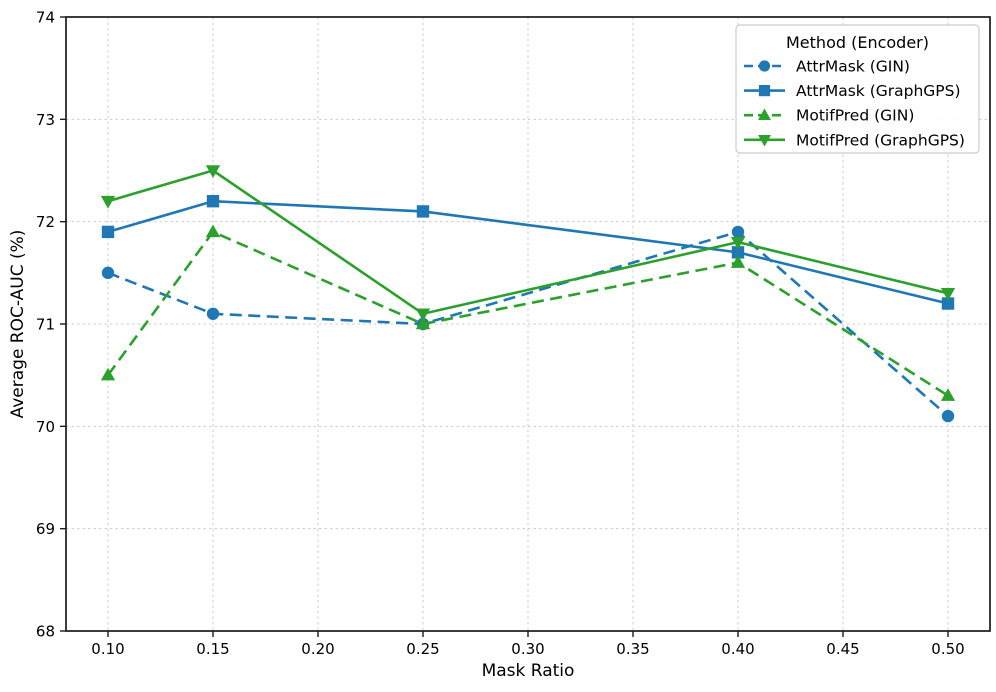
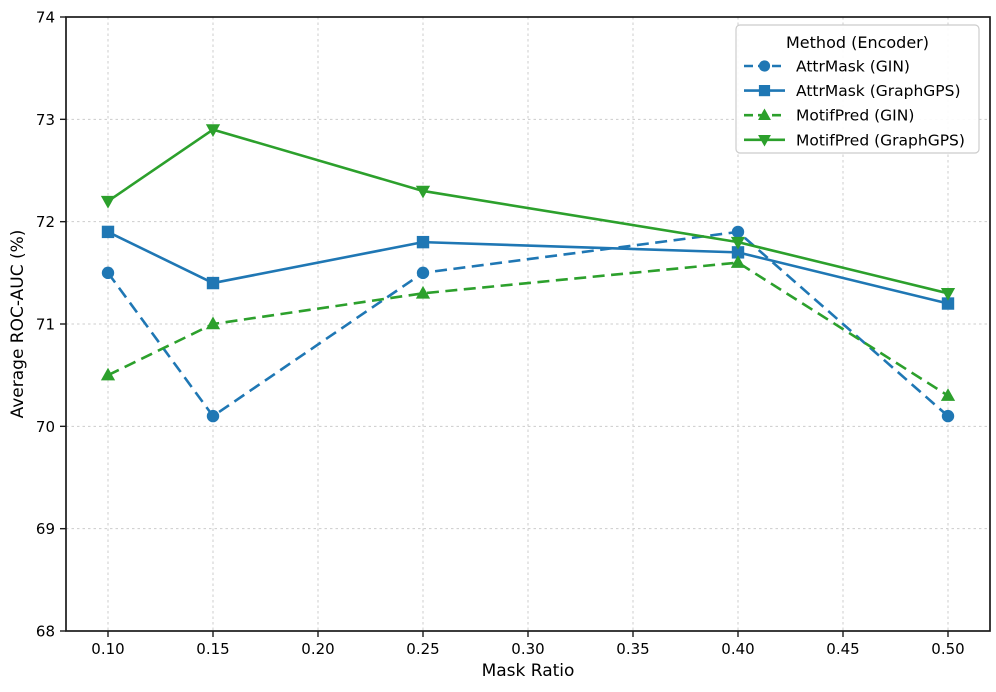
AttrMask (GIN)/0.15: 71,1 -> 70,1
AttrMask (GraphGPS)/0.15: 72,2 -> 71,4
MotifPred (GIN)/0.15: 71,9 -> 71,0
MotifPred (GraphGPS)/0.15: 72,5 -> 72,9
AttrMask (GIN)/0.25: 71,0 -> 71,5
AttrMask (GraphGPS)/0.25: 72,1 -> 71,8
MotifPred (GIN)/0.25: 71,0 -> 71,3
MotifPred (GraphGPS)/0.25: 71,1 -> 72,3
